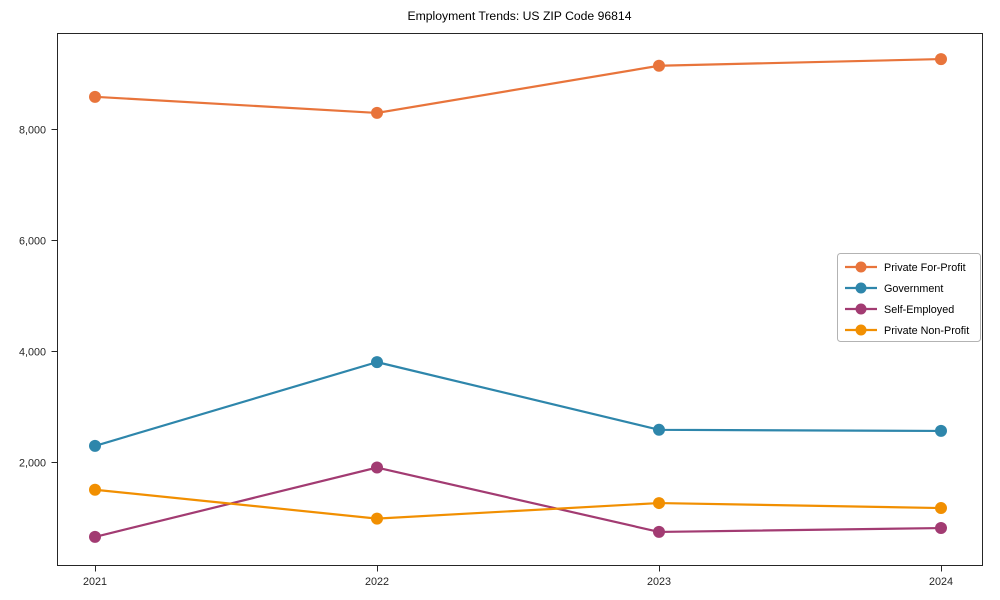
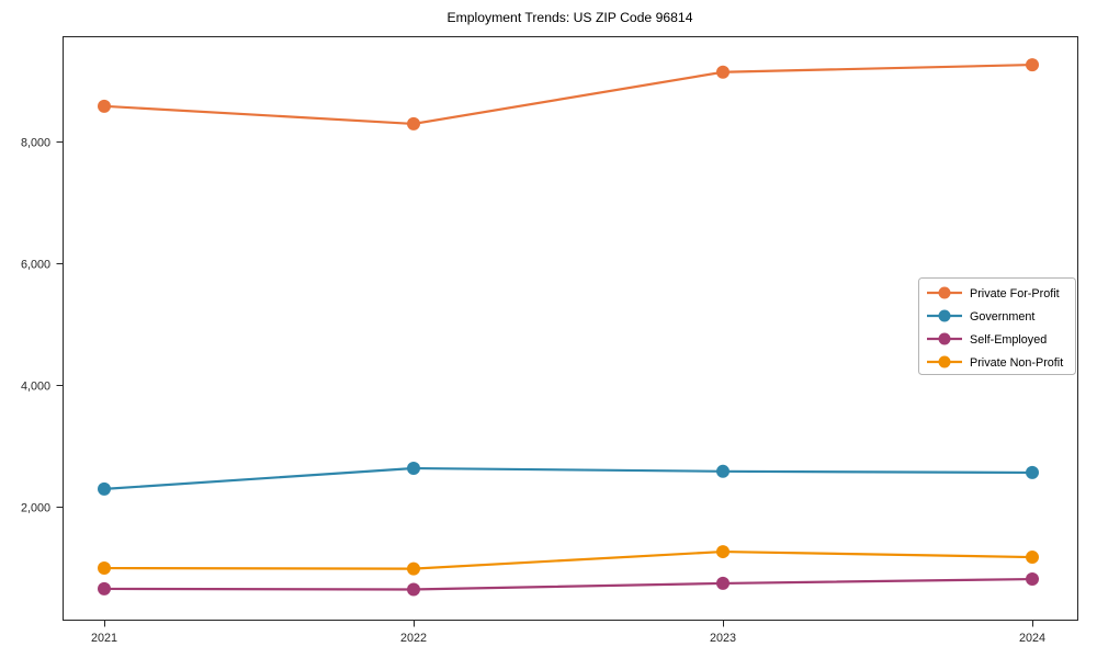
Private Non-Profit/2021: 1500 -> 1000
Government/2022: 3800 -> 2600
Self-Employed/2022: 1900 -> 600
